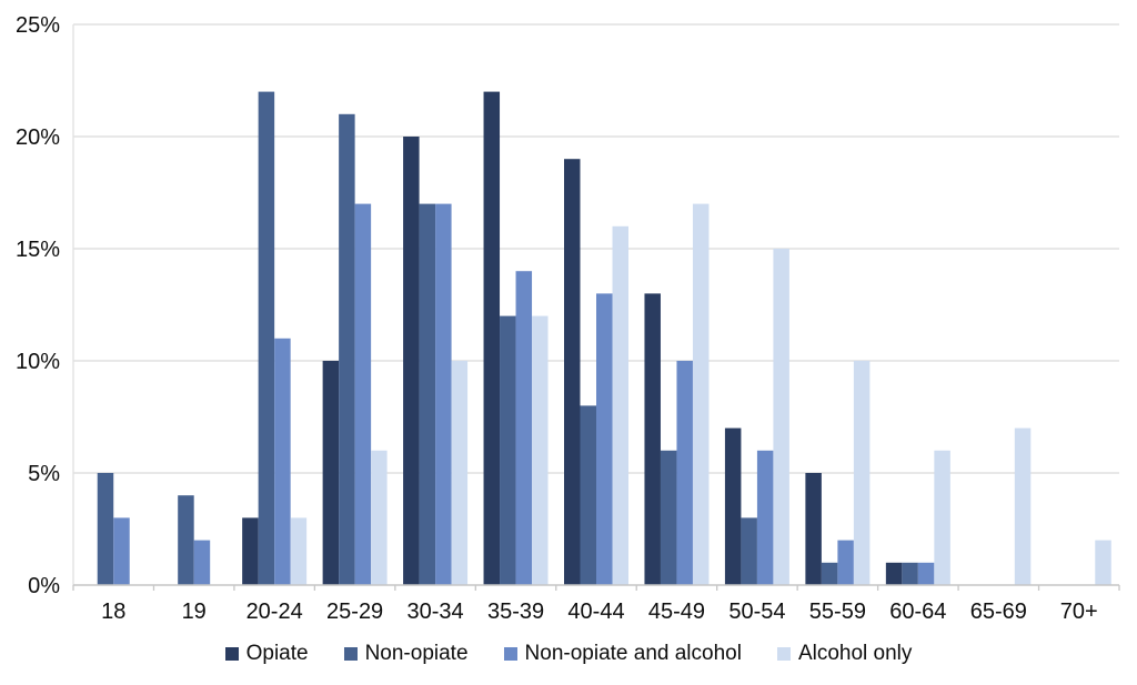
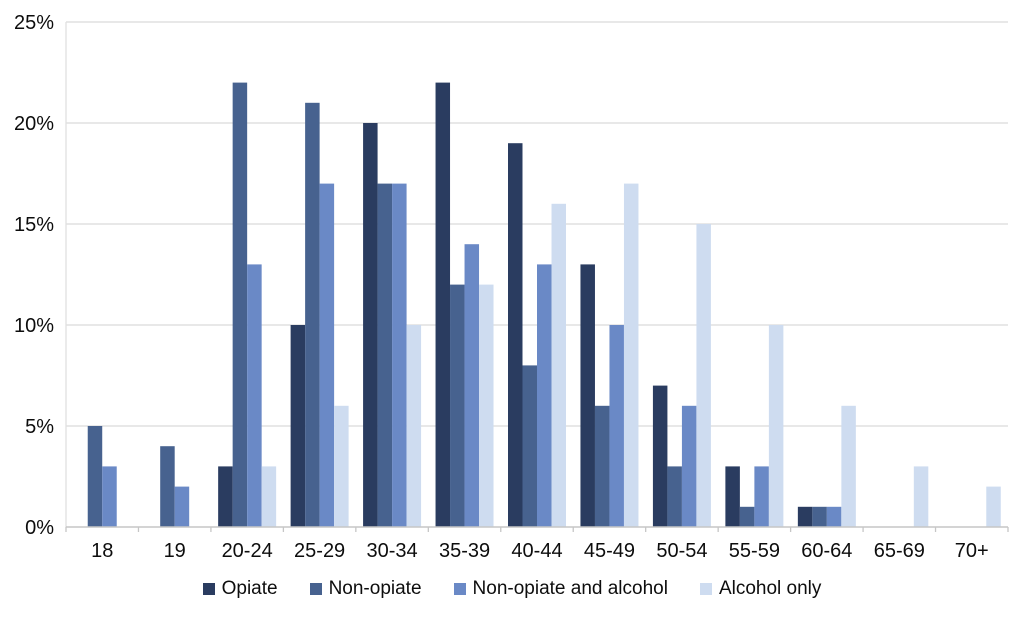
Non-opiate and alcohol/20-24: 11% -> 13%
Opiate/55-59: 5% -> 3%
Non-opiate and alcohol/55-59: 2% -> 3%
Alcohol only/65-69: 7% -> 3%
